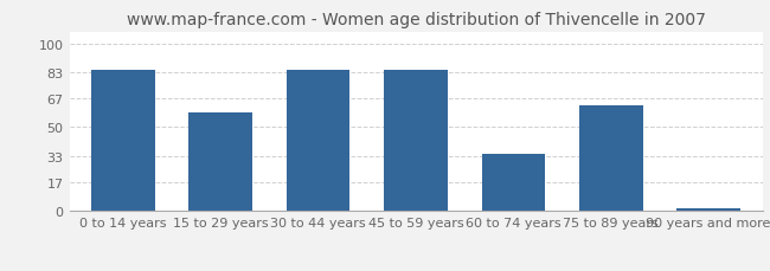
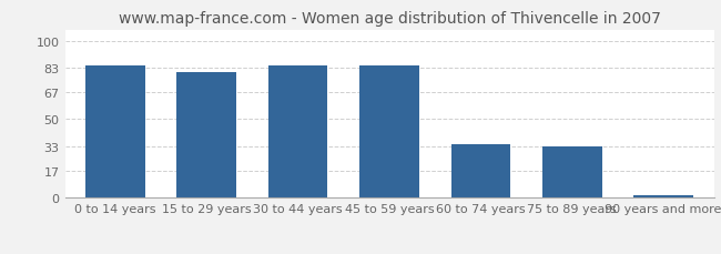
15 to 29 years: 59 -> 80
75 to 89 years: 63 -> 33
